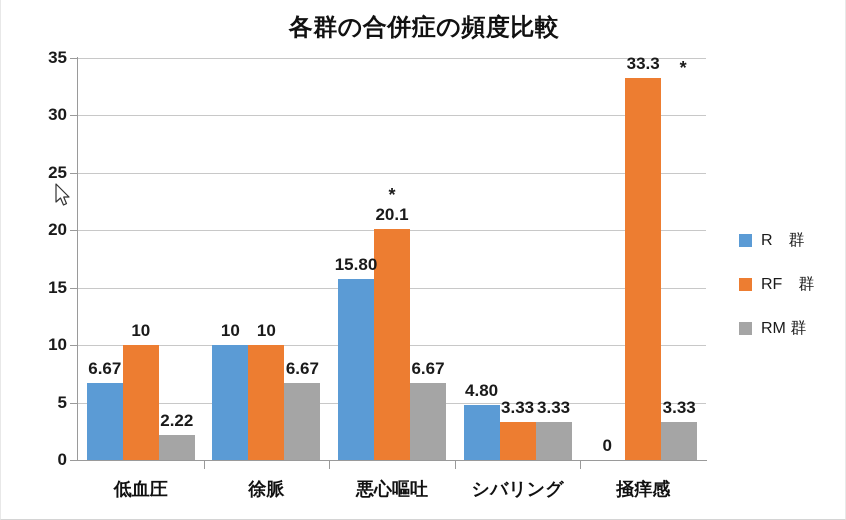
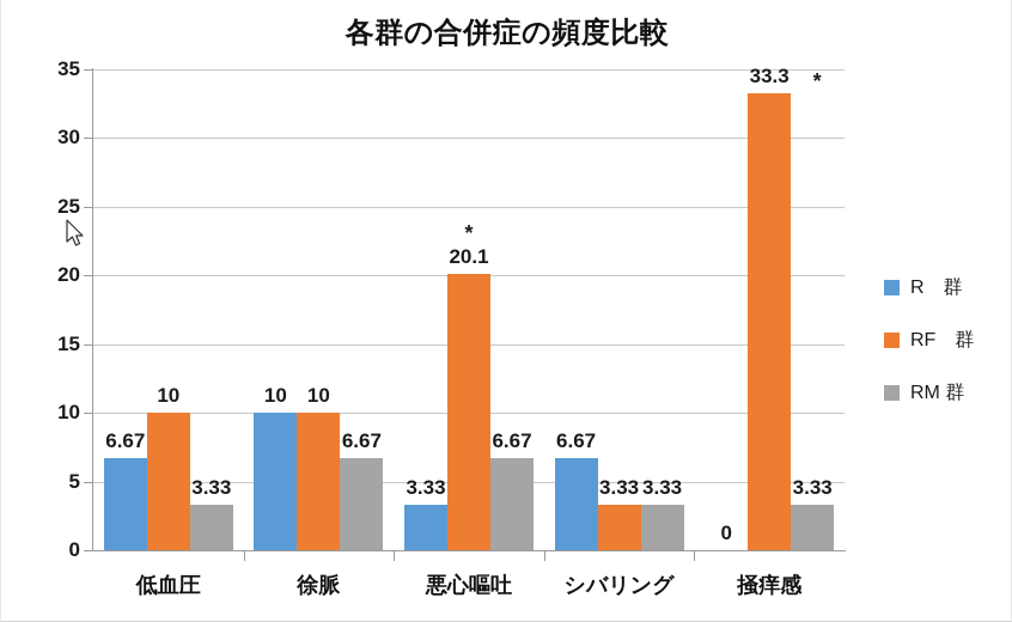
RM 群/低血圧: 2.22 -> 3.33
R 群/悪心嘔吐: 15.80 -> 3.33
R 群/シバリング: 4.80 -> 6.67
